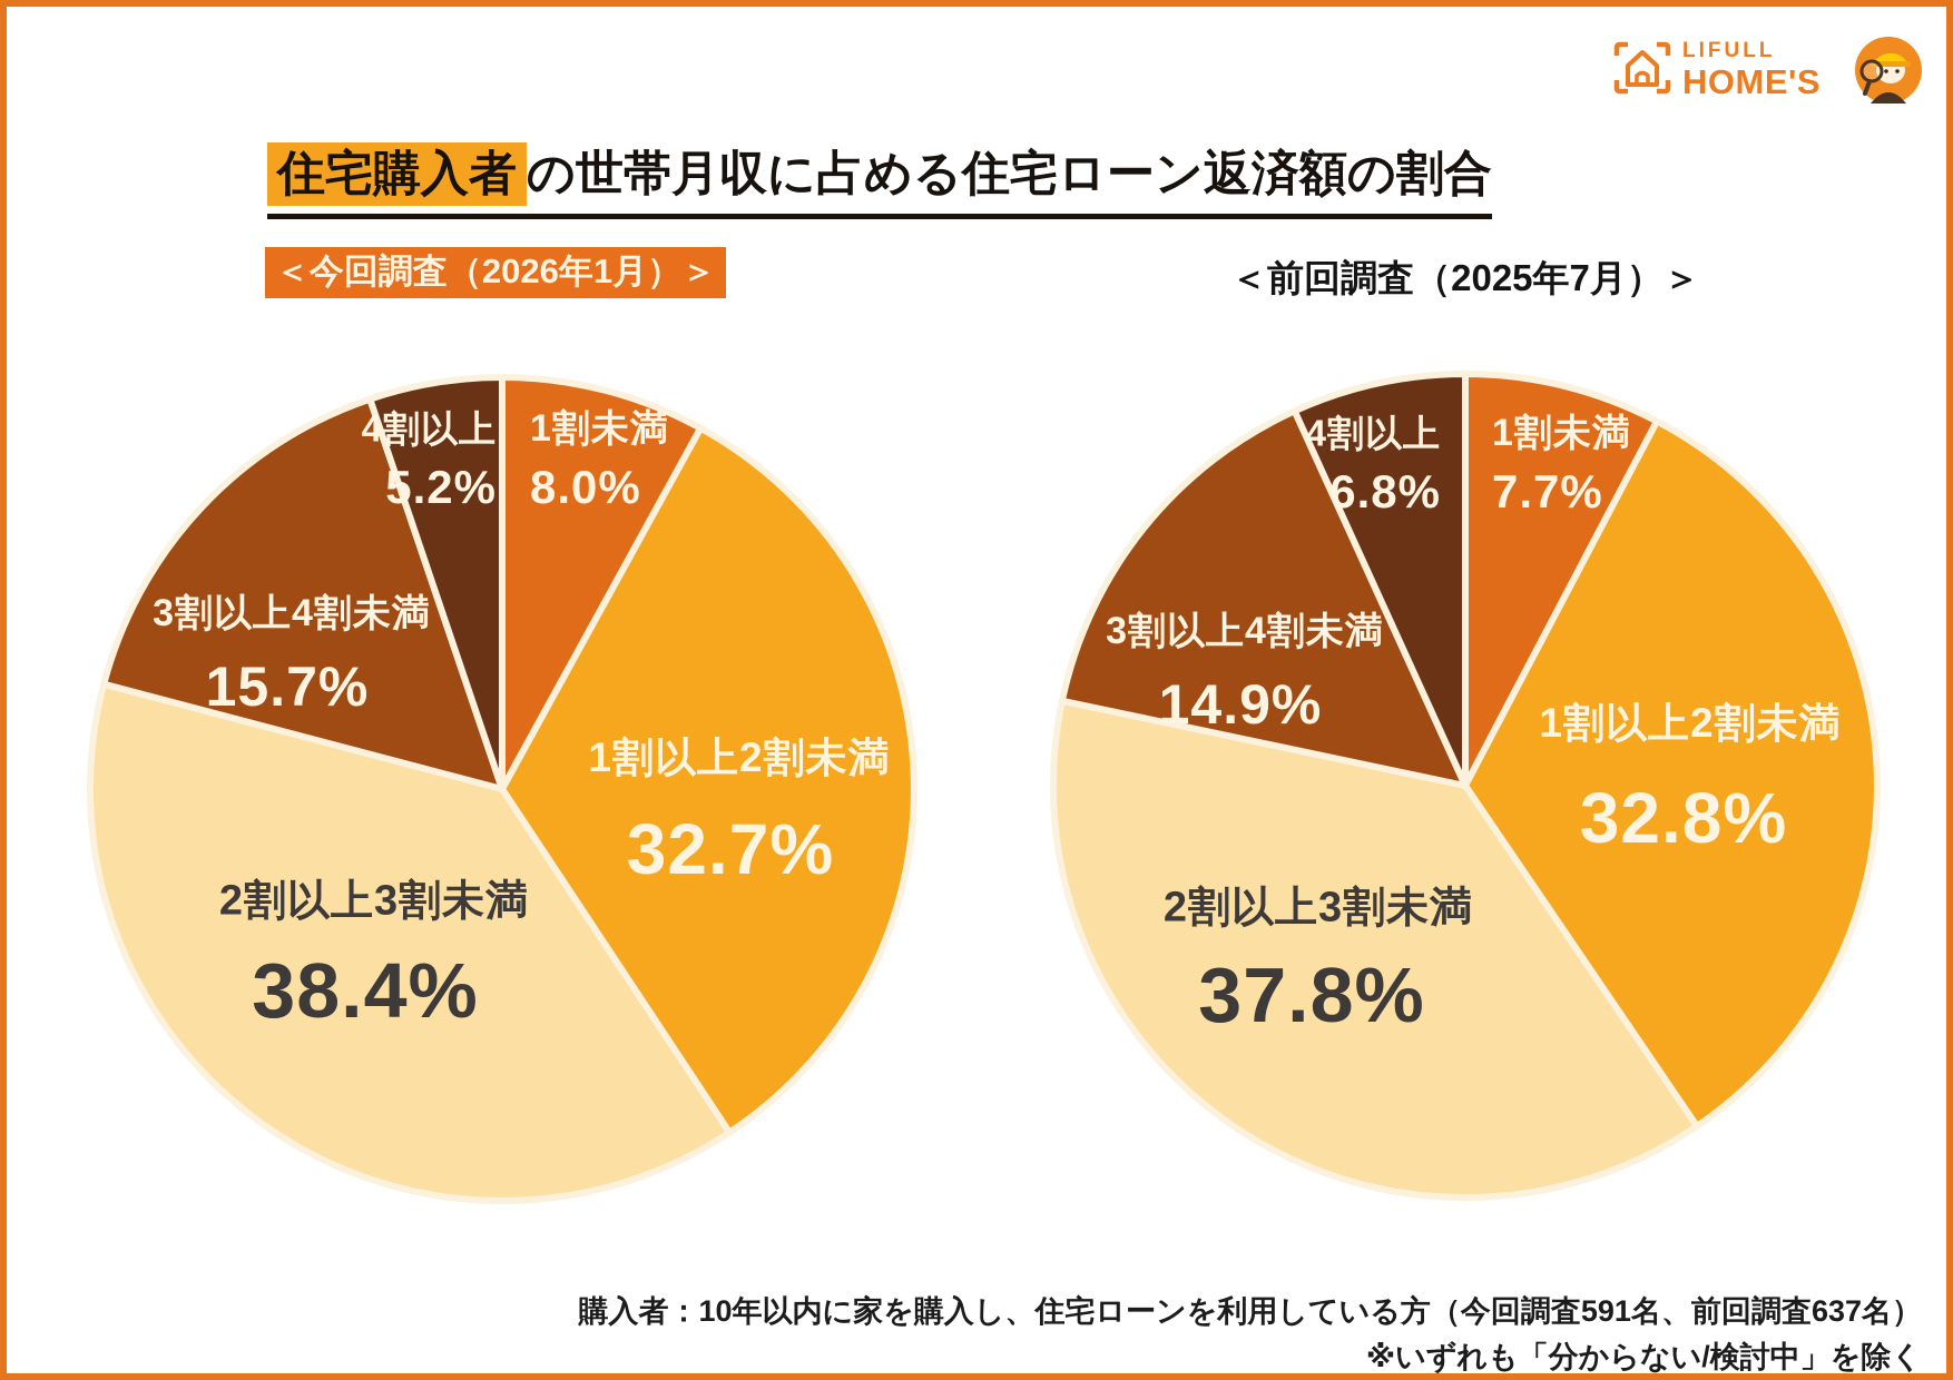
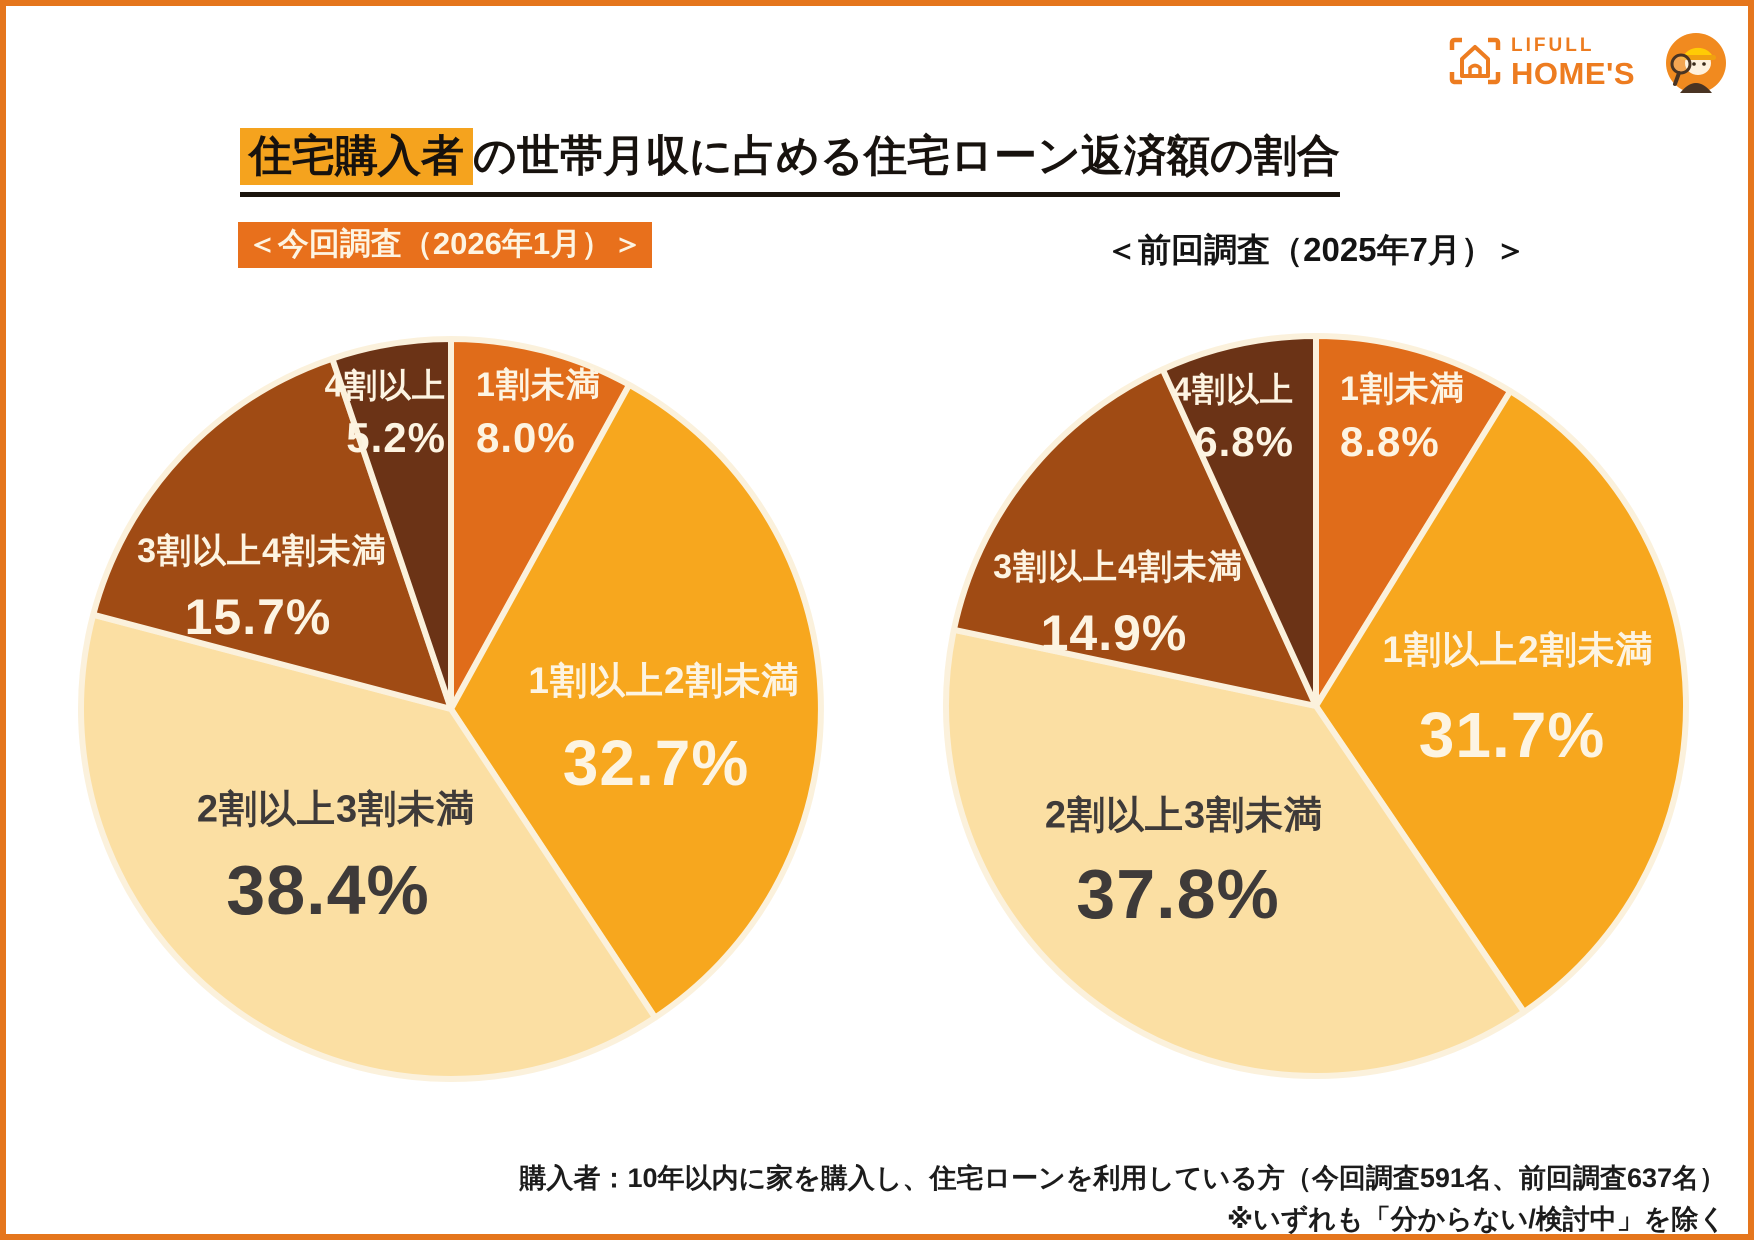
＜前回調査（2025年7月）＞/1割未満: 7.7% -> 8.8%
＜前回調査（2025年7月）＞/1割以上2割未満: 32.8% -> 31.7%
